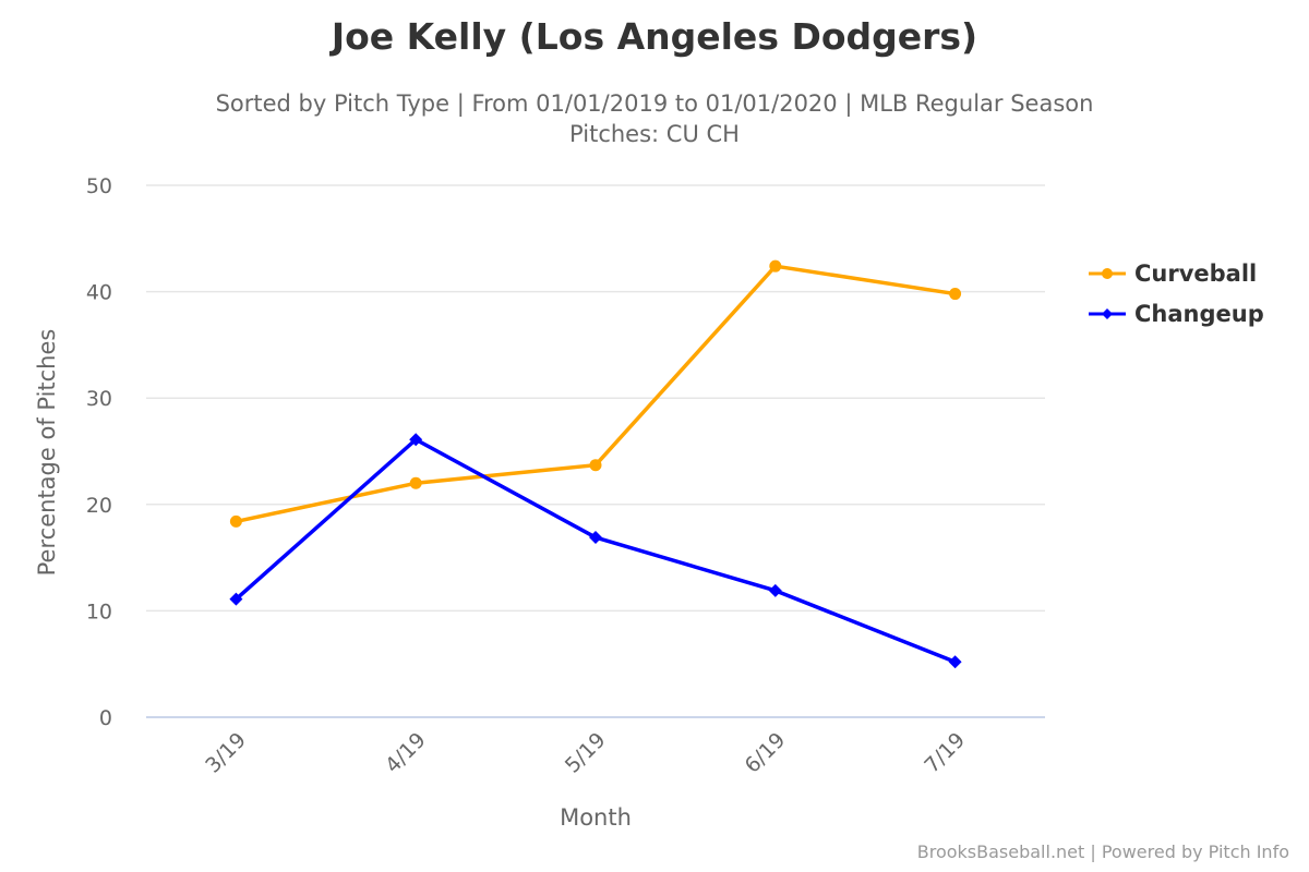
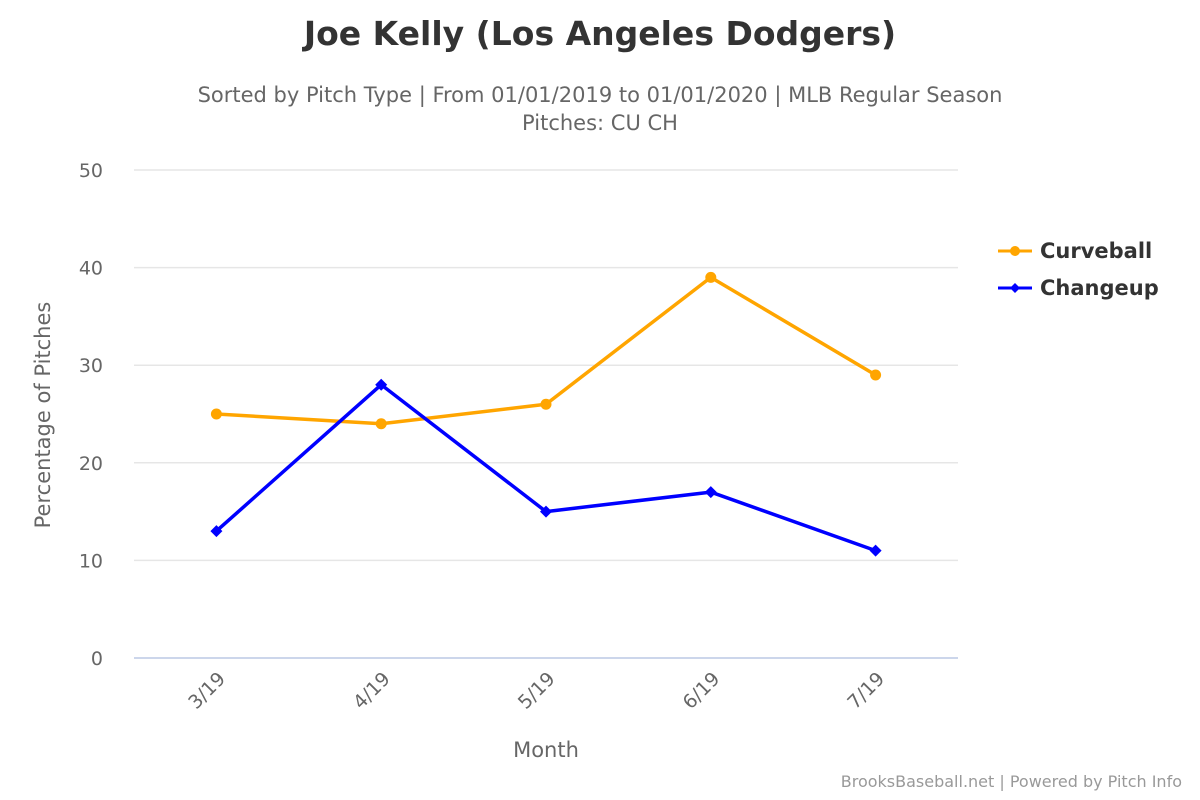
Curveball/3/19: 18 -> 25
Changeup/3/19: 11 -> 13
Curveball/4/19: 22 -> 24
Changeup/4/19: 26 -> 28
Curveball/5/19: 24 -> 26
Changeup/5/19: 17 -> 15
Curveball/6/19: 42 -> 39
Changeup/6/19: 12 -> 17
Curveball/7/19: 40 -> 29
Changeup/7/19: 5 -> 11
